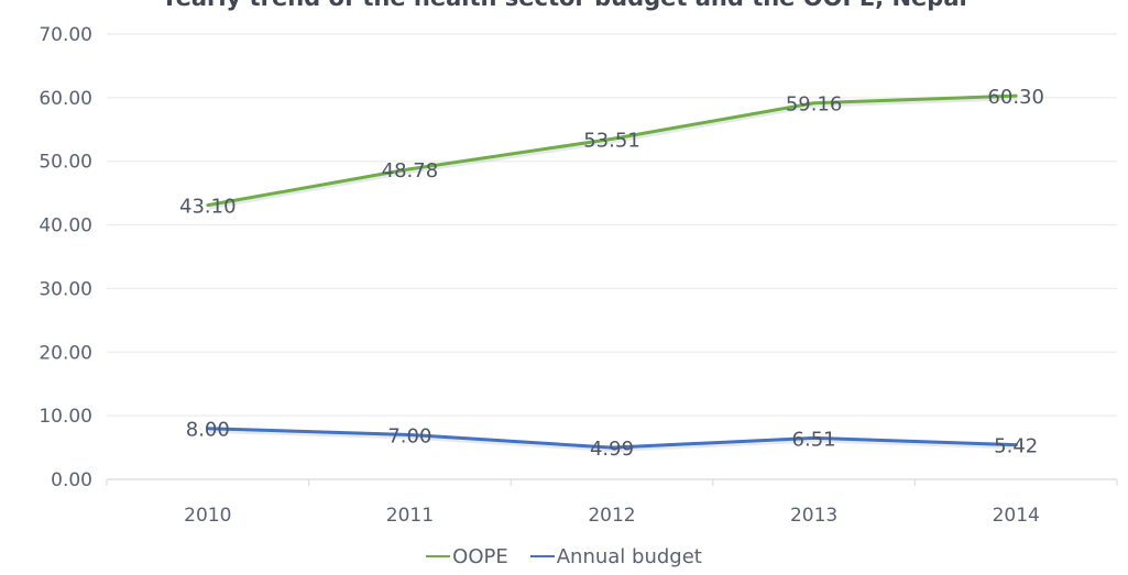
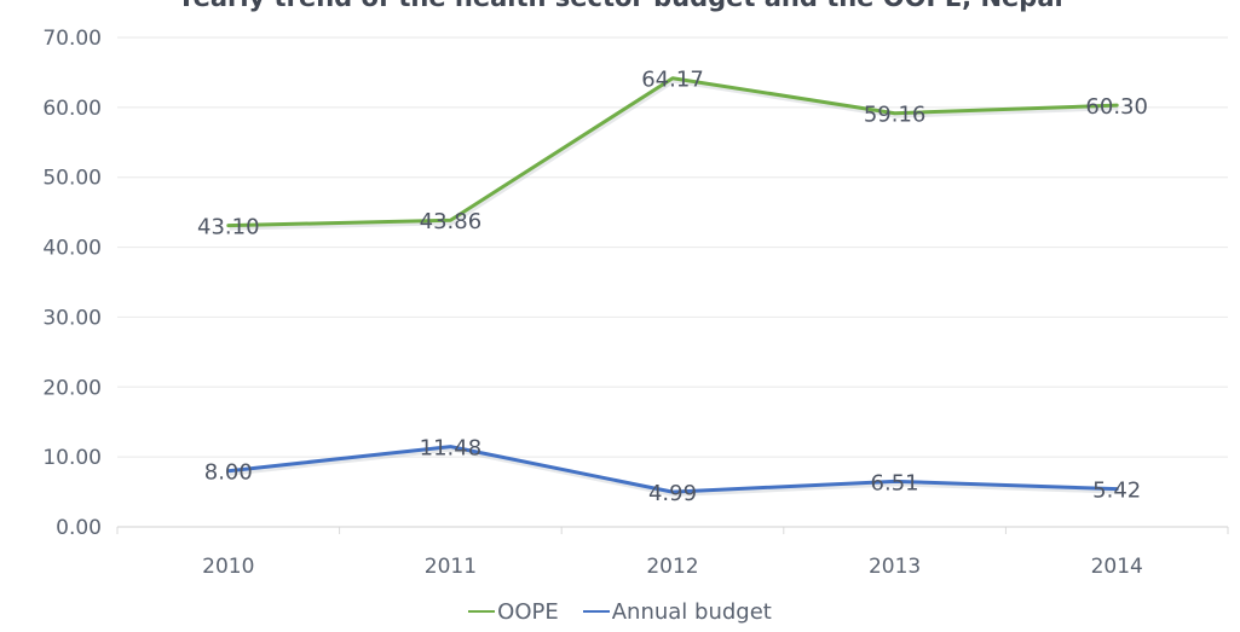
OOPE/2011: 48.78 -> 43.86
Annual budget/2011: 7.00 -> 11.48
OOPE/2012: 53.51 -> 64.17
